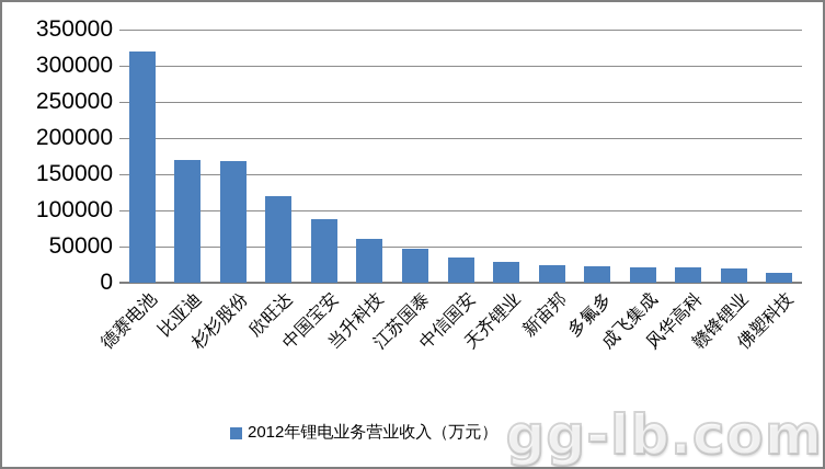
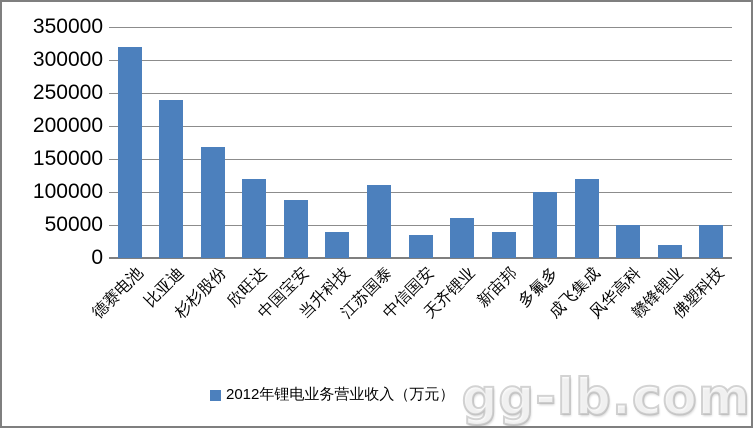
比亚迪: 170000 -> 240000
当升科技: 60000 -> 40000
江苏国泰: 50000 -> 110000
天齐锂业: 30000 -> 60000
新宙邦: 20000 -> 40000
多氟多: 20000 -> 100000
成飞集成: 20000 -> 120000
风华高科: 20000 -> 50000
佛塑科技: 10000 -> 50000
